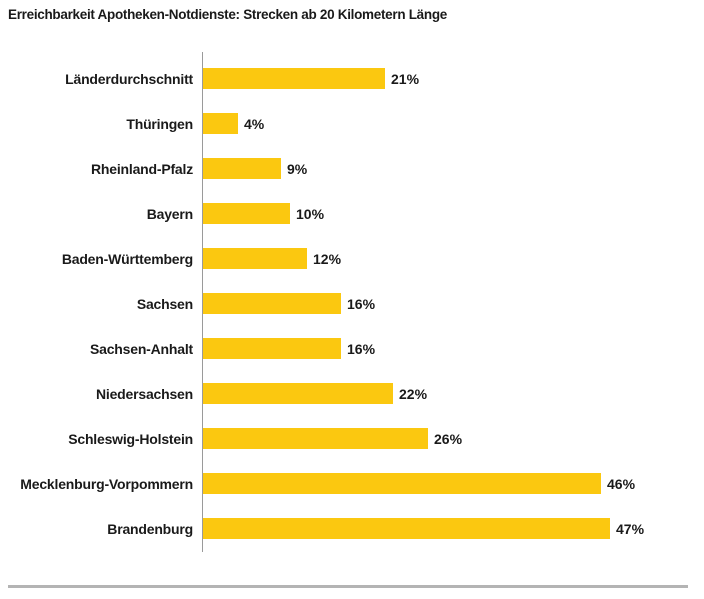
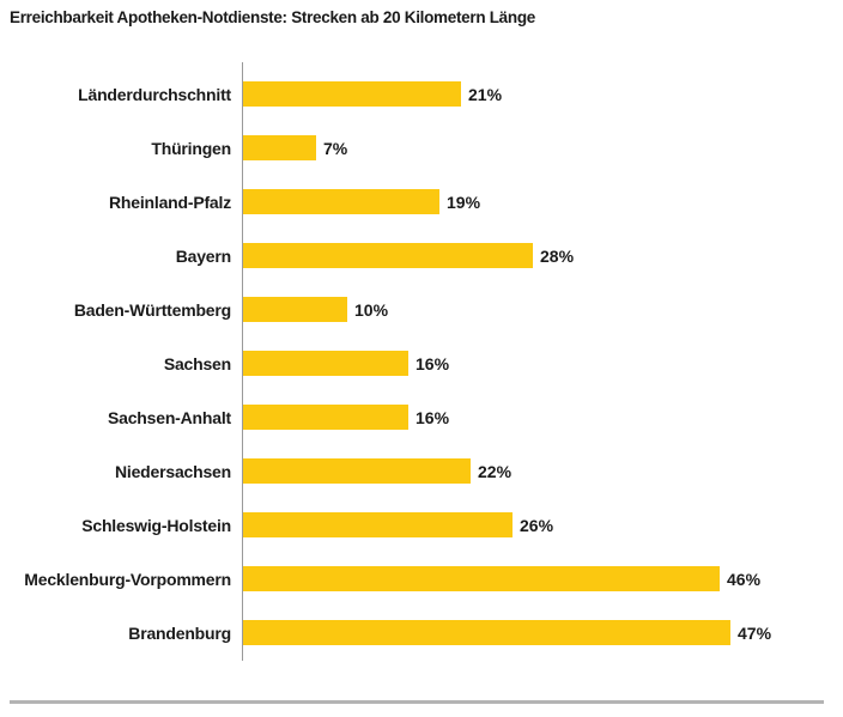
Thüringen: 4% -> 7%
Rheinland-Pfalz: 9% -> 19%
Bayern: 10% -> 28%
Baden-Württemberg: 12% -> 10%
